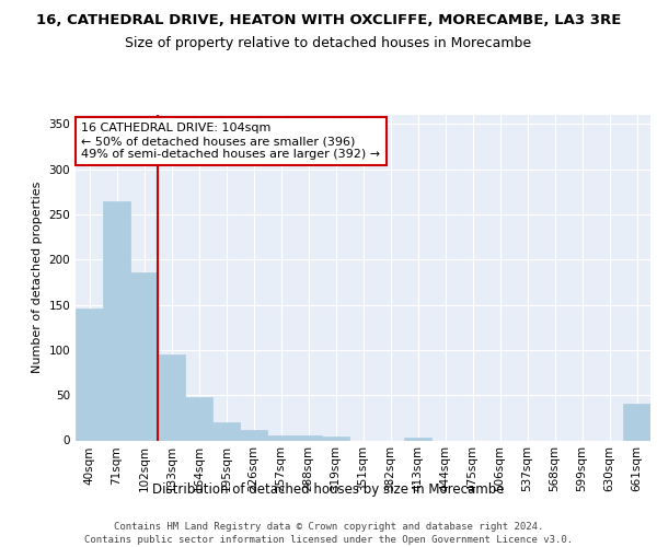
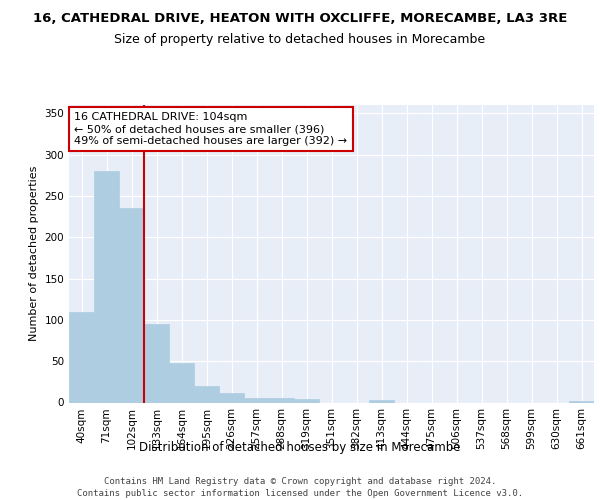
40sqm: 146 -> 110
71sqm: 264 -> 280
102sqm: 186 -> 235
661sqm: 40 -> 2
